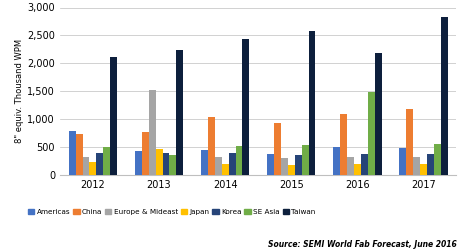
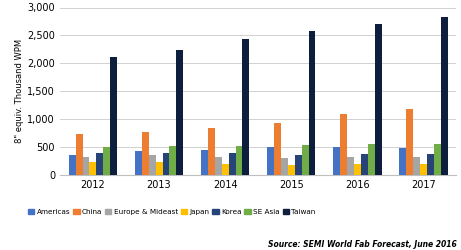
Americas/2012: 780 -> 360
Europe & Mideast/2013: 1,520 -> 360
Japan/2013: 460 -> 230
SE Asia/2013: 360 -> 520
China/2014: 1,040 -> 840
Americas/2015: 380 -> 510
SE Asia/2016: 1,480 -> 550
Taiwan/2016: 2,180 -> 2,700
